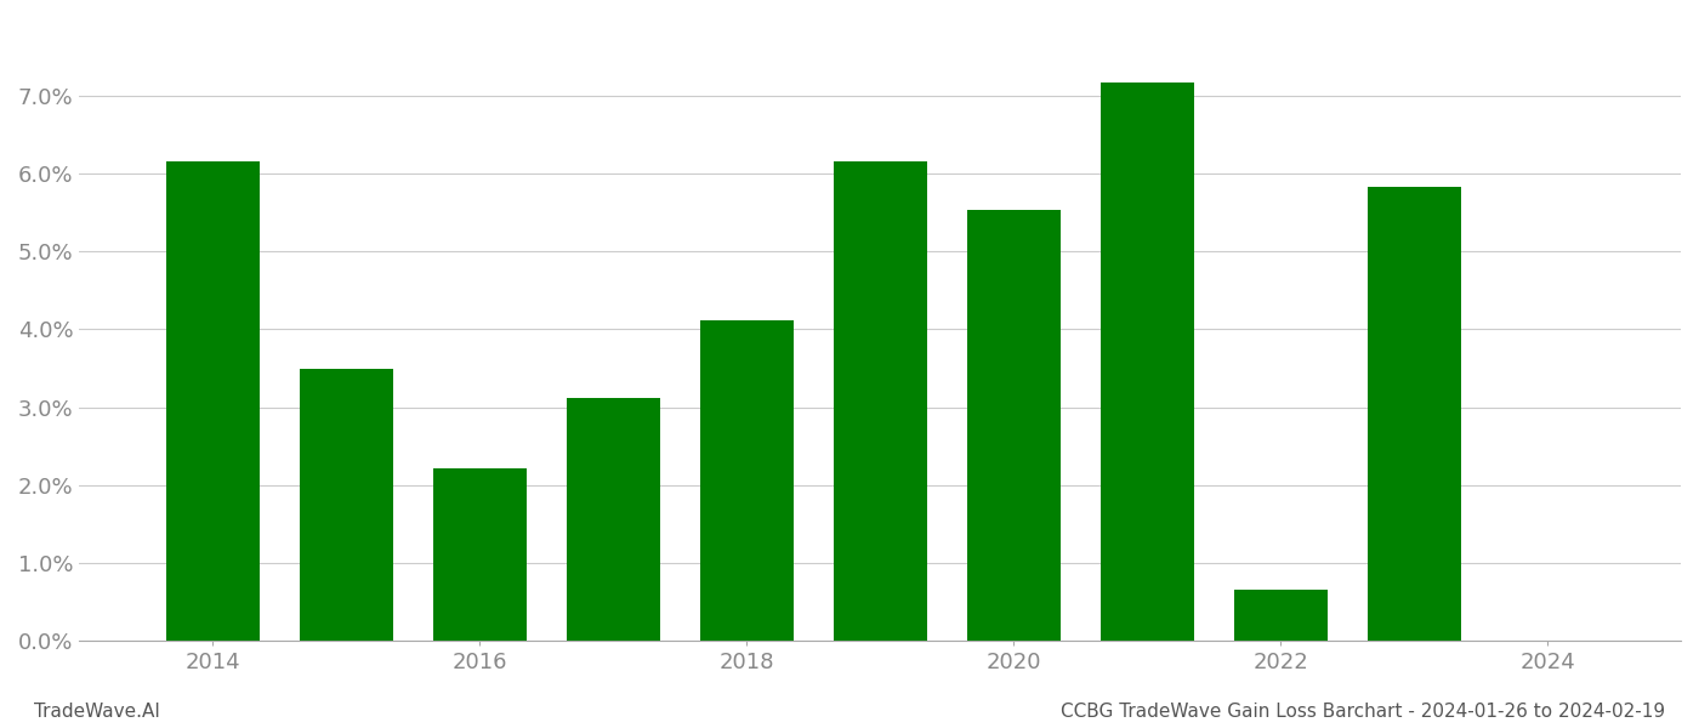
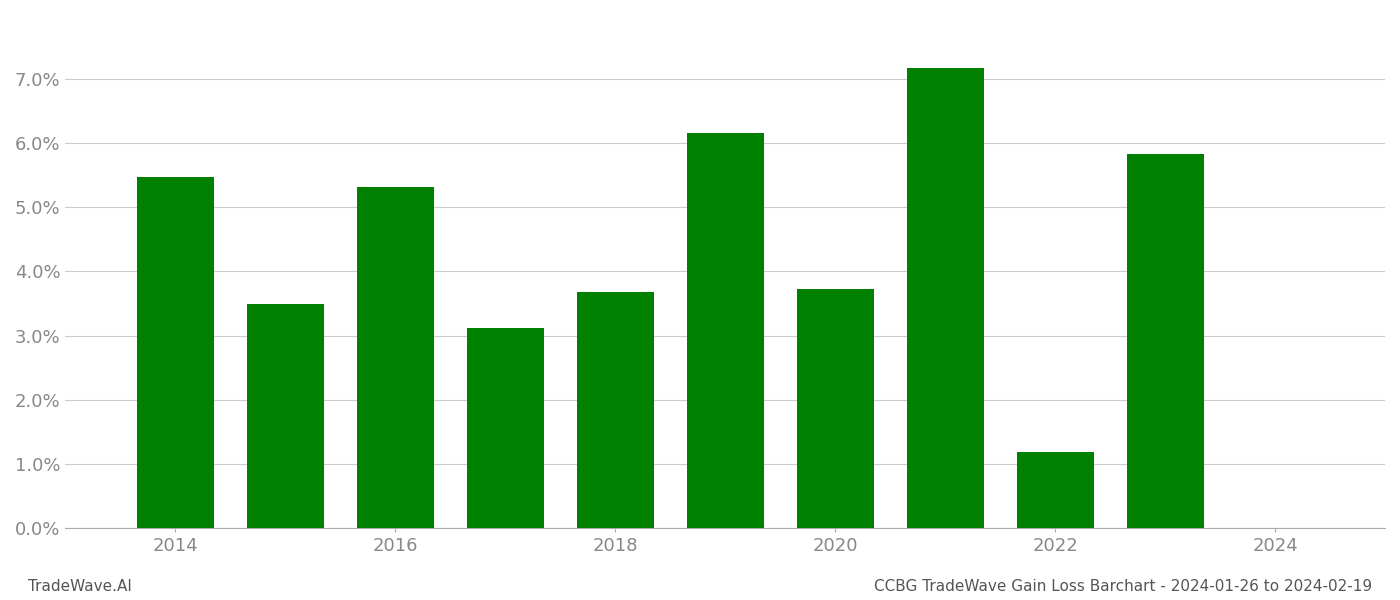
2014: 6.16% -> 5.47%
2016: 2.22% -> 5.32%
2018: 4.12% -> 3.68%
2020: 5.54% -> 3.73%
2022: 0.66% -> 1.18%
